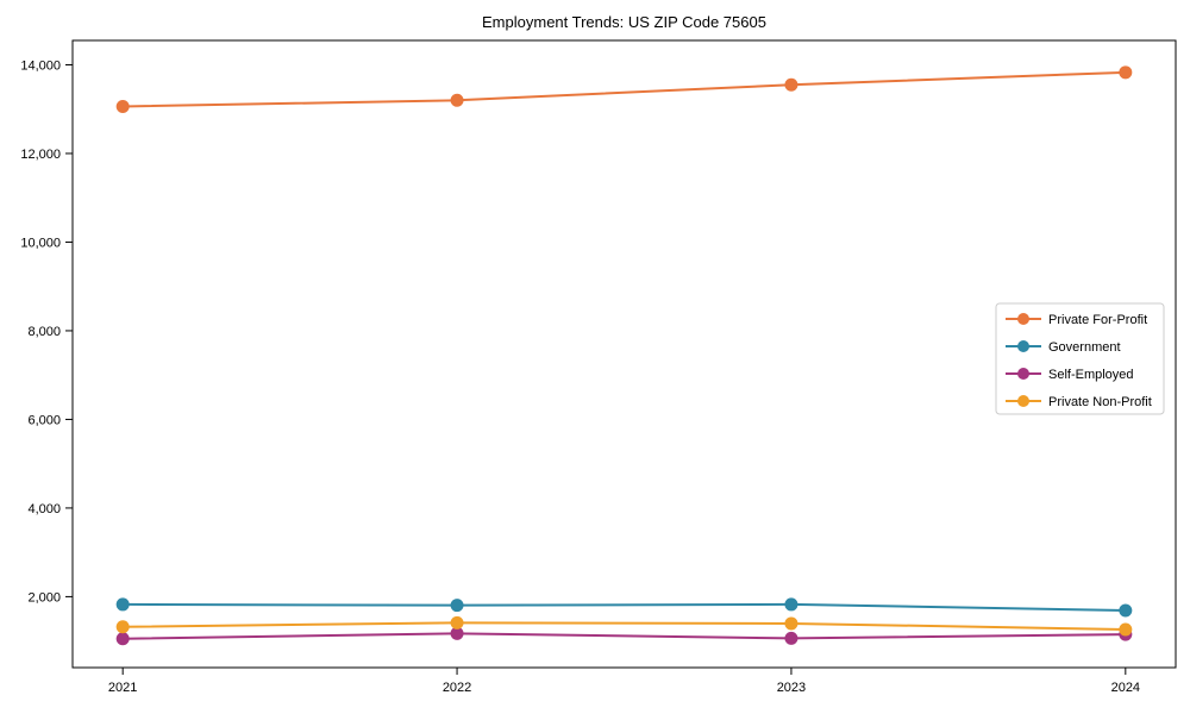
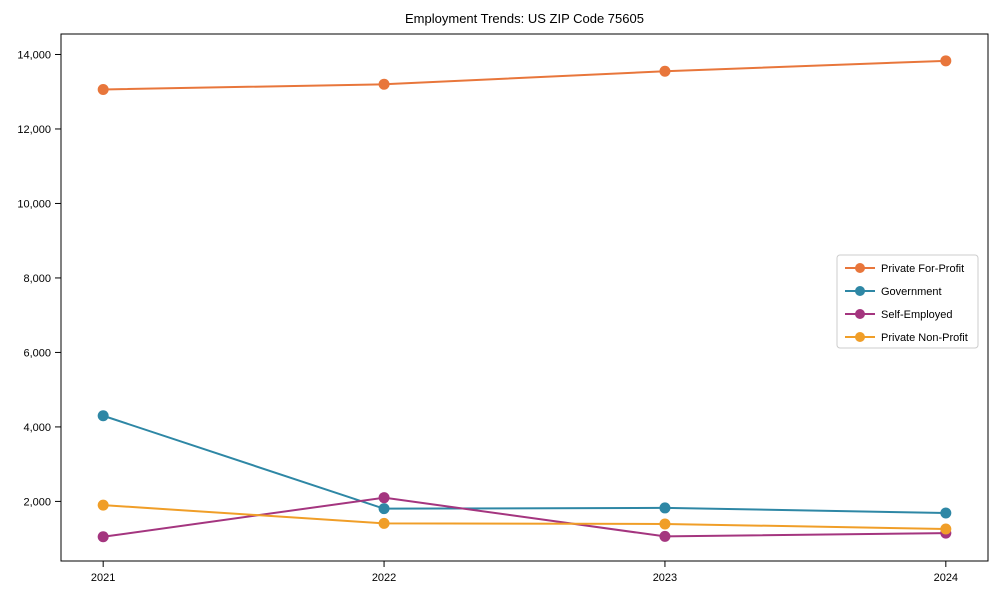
Government/2021: 1800 -> 4300
Private Non-Profit/2021: 1300 -> 1900
Self-Employed/2022: 1200 -> 2100
